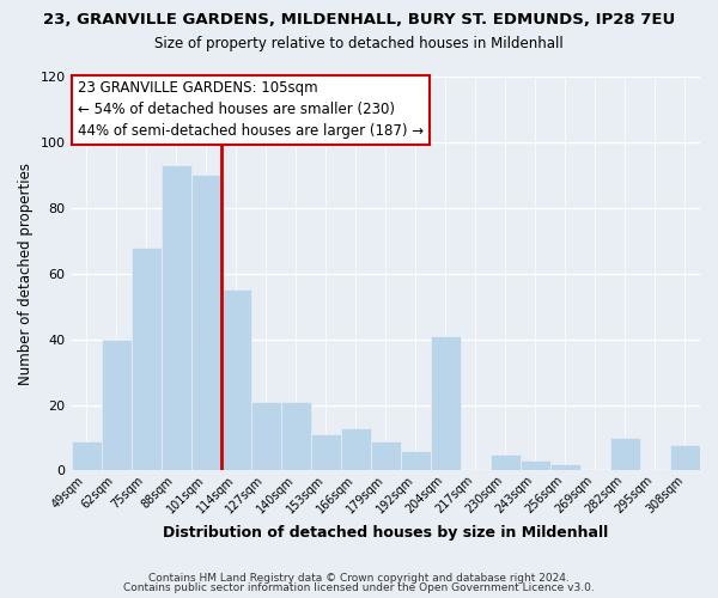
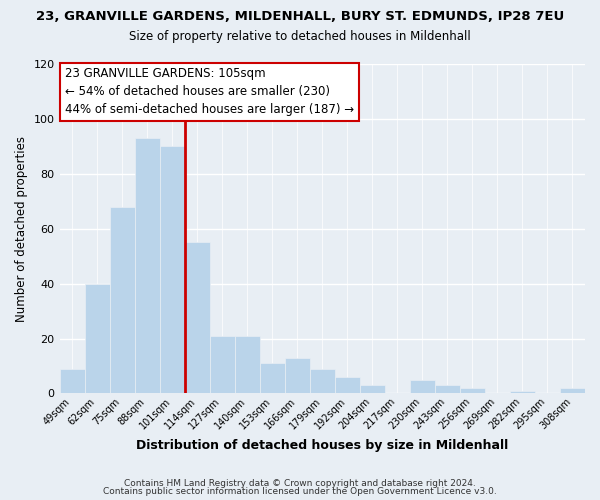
204sqm: 41 -> 3
282sqm: 10 -> 1
308sqm: 8 -> 2
